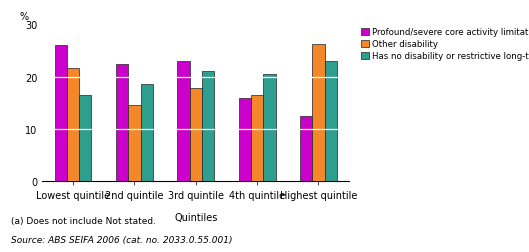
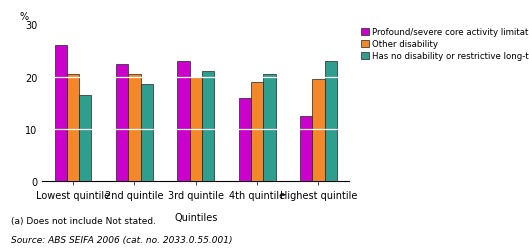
Other disability/Lowest quintile: 21.6 -> 20.5
Other disability/2nd quintile: 14.6 -> 20.5
Other disability/3rd quintile: 17.8 -> 20.0
Other disability/4th quintile: 16.4 -> 19.0
Other disability/Highest quintile: 26.2 -> 19.5
